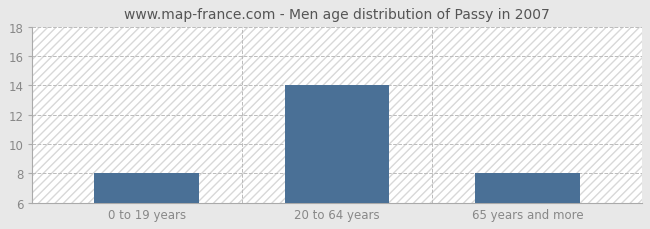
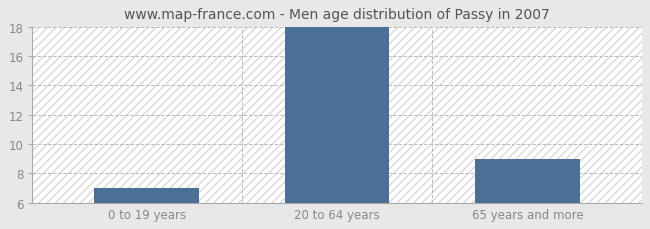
0 to 19 years: 8 -> 7
20 to 64 years: 14 -> 18
65 years and more: 8 -> 9
